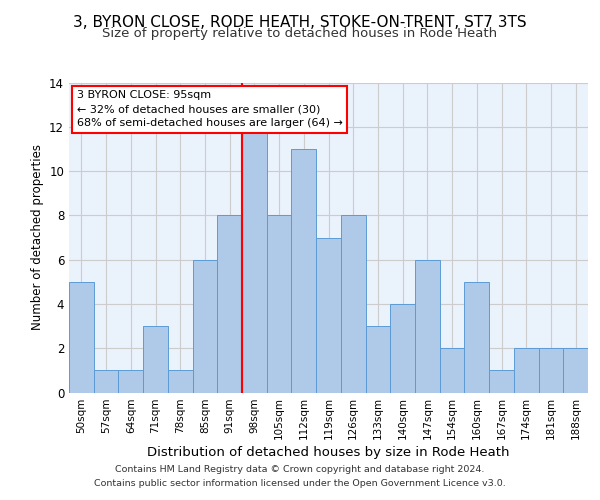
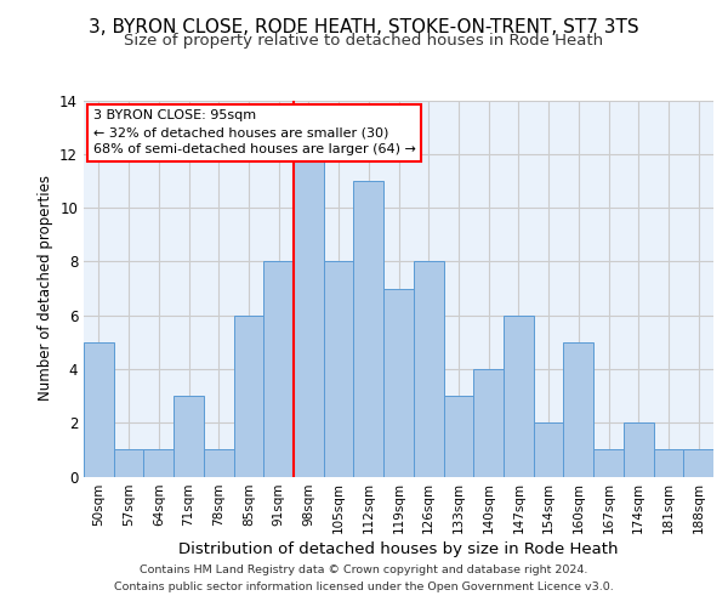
181sqm: 2 -> 1
188sqm: 2 -> 1
